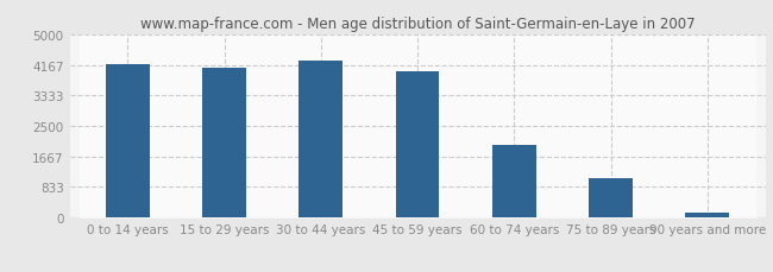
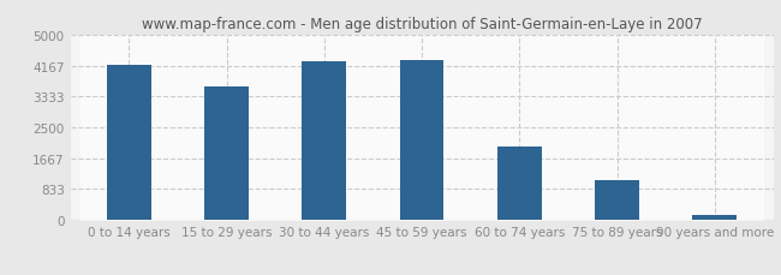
15 to 29 years: 4080 -> 3600
45 to 59 years: 4000 -> 4300
